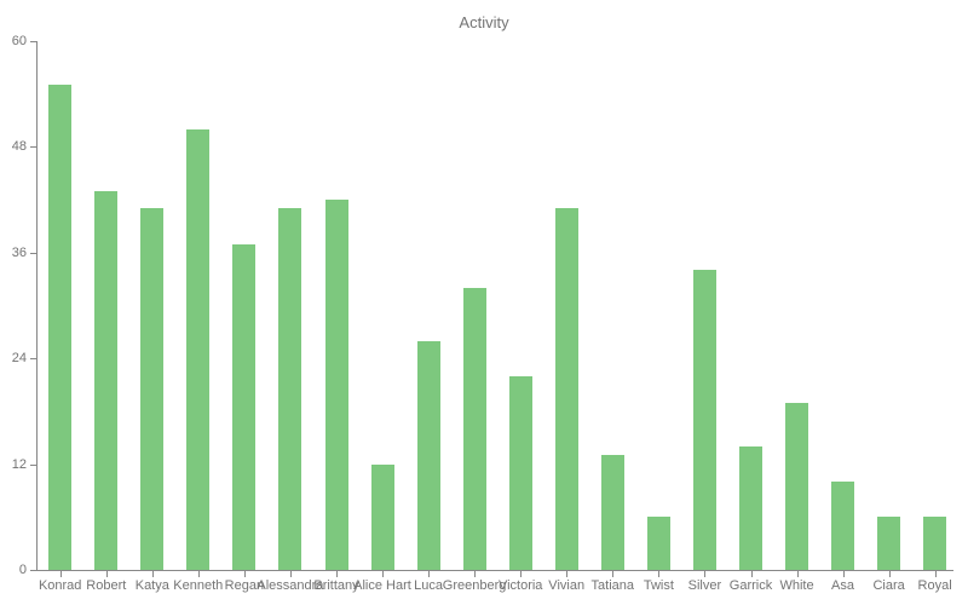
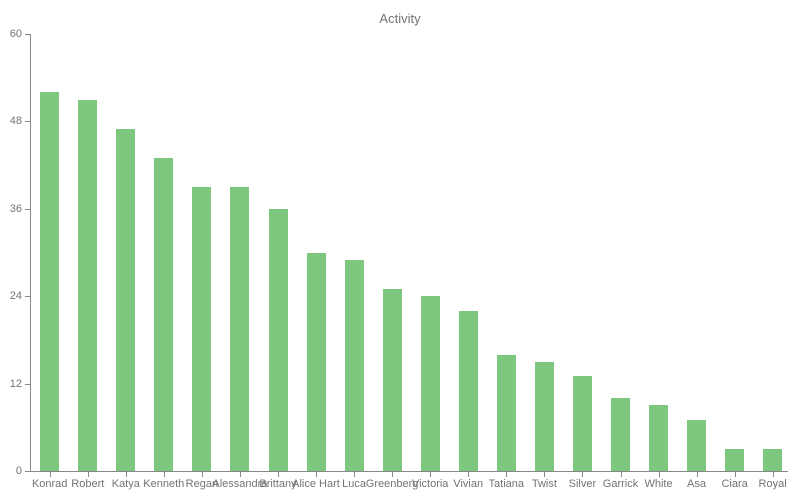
Konrad: 55 -> 52
Robert: 43 -> 51
Katya: 41 -> 47
Kenneth: 50 -> 43
Regan: 37 -> 39
Alessandra: 41 -> 39
Brittany: 42 -> 36
Alice Hart: 12 -> 30
Luca: 26 -> 29
Greenberg: 32 -> 25
Victoria: 22 -> 24
Vivian: 41 -> 22
Tatiana: 13 -> 16
Twist: 6 -> 15
Silver: 34 -> 13
Garrick: 14 -> 10
White: 19 -> 9
Asa: 10 -> 7
Ciara: 6 -> 3
Royal: 6 -> 3
